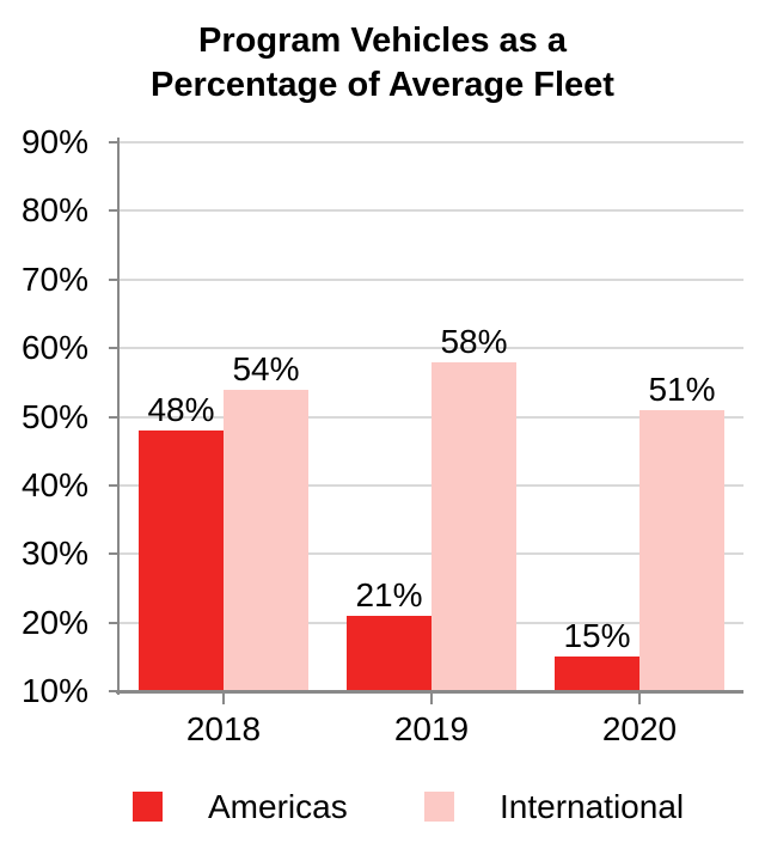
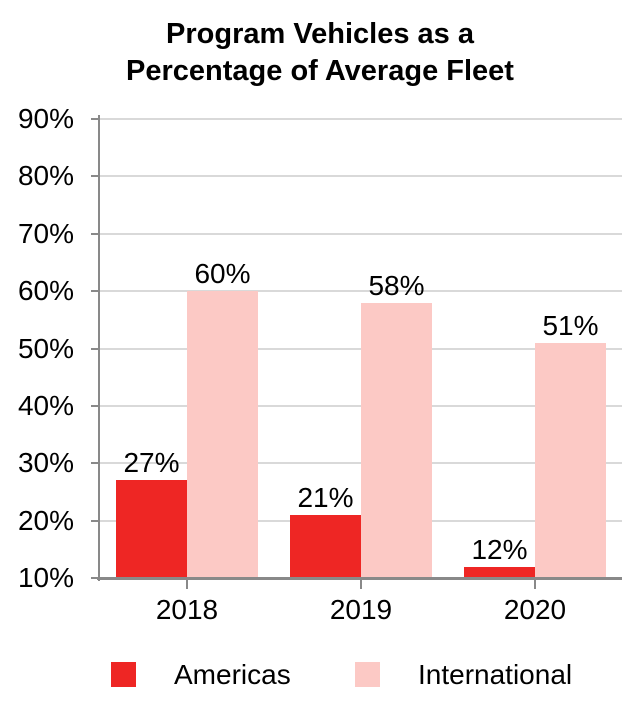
Americas/2018: 48% -> 27%
International/2018: 54% -> 60%
Americas/2020: 15% -> 12%
